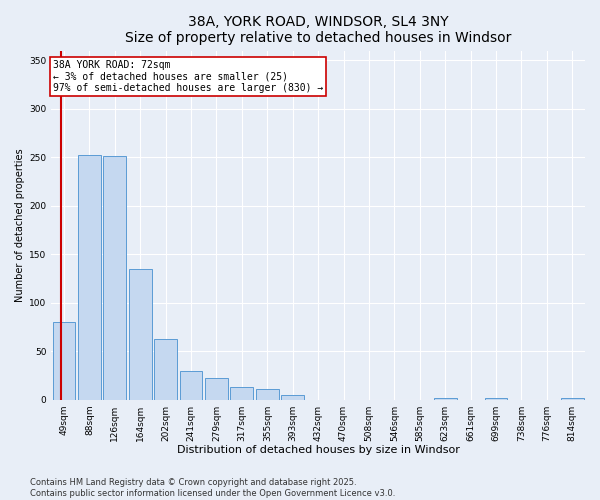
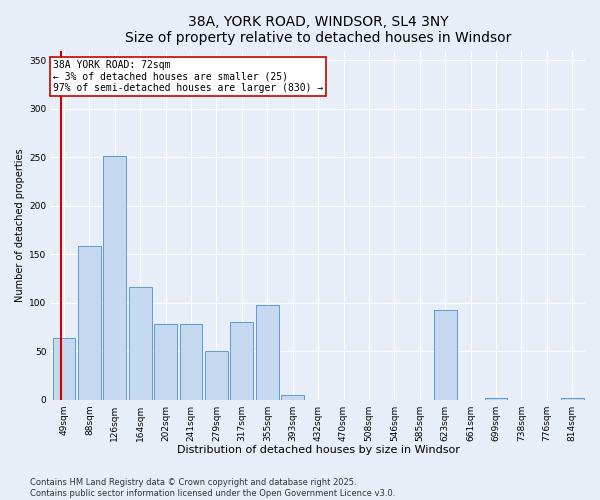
49sqm: 80 -> 64
88sqm: 252 -> 158
164sqm: 135 -> 116
202sqm: 62 -> 78
241sqm: 30 -> 78
279sqm: 22 -> 50
317sqm: 13 -> 80
355sqm: 11 -> 98
623sqm: 2 -> 92
